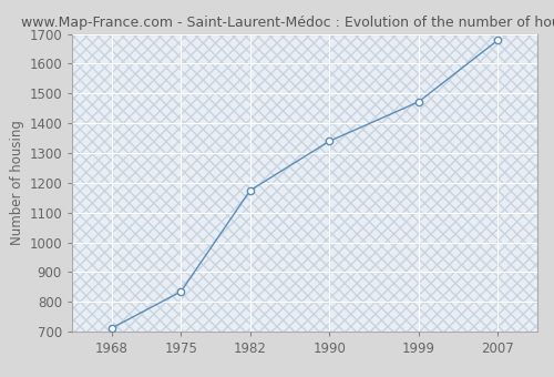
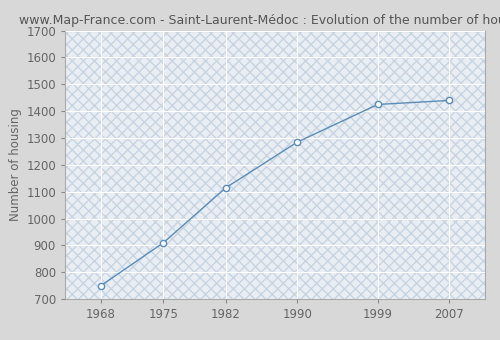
1968: 712 -> 750
1975: 835 -> 910
1982: 1175 -> 1115
1990: 1340 -> 1285
1999: 1472 -> 1425
2007: 1679 -> 1440
